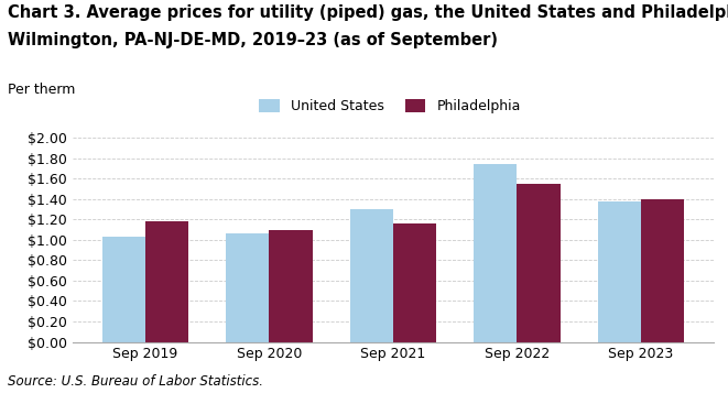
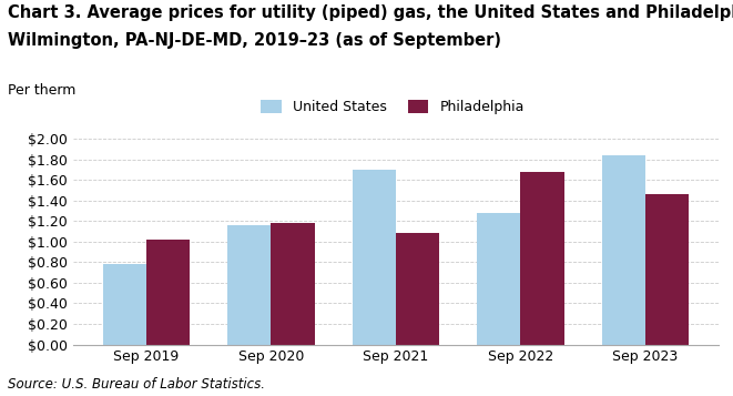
United States/Sep 2019: $1.03 -> $0.78
Philadelphia/Sep 2019: $1.18 -> $1.02
United States/Sep 2020: $1.06 -> $1.16
Philadelphia/Sep 2020: $1.09 -> $1.18
United States/Sep 2021: $1.30 -> $1.70
Philadelphia/Sep 2021: $1.16 -> $1.08
United States/Sep 2022: $1.74 -> $1.28
Philadelphia/Sep 2022: $1.55 -> $1.68
United States/Sep 2023: $1.37 -> $1.84
Philadelphia/Sep 2023: $1.40 -> $1.46
